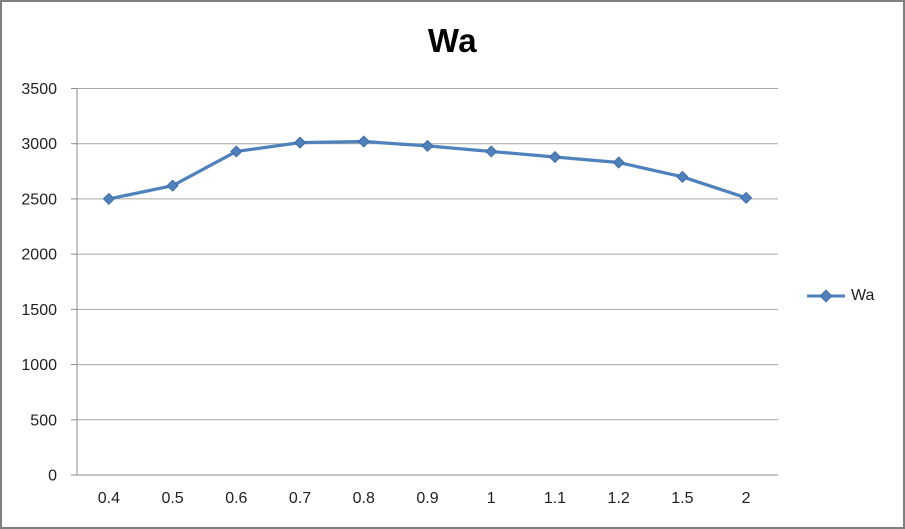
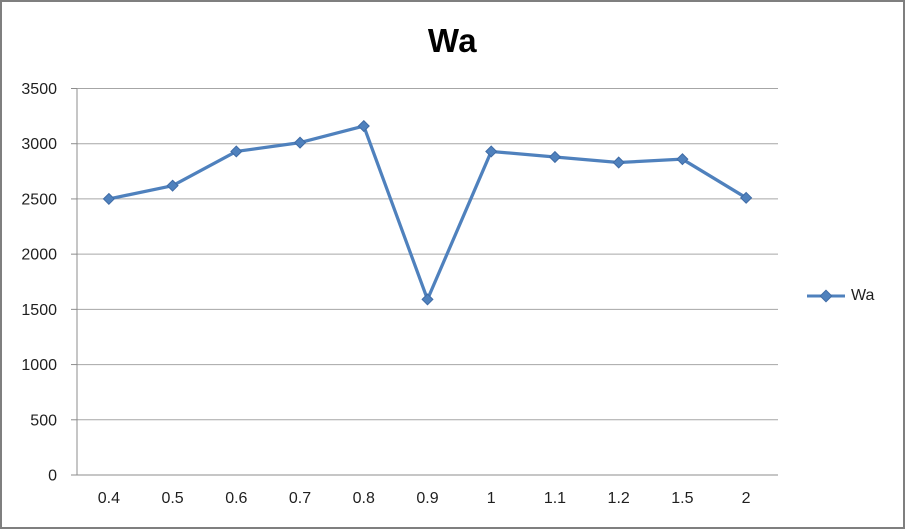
0.8: 3020 -> 3160
0.9: 2980 -> 1590
1.5: 2700 -> 2860
